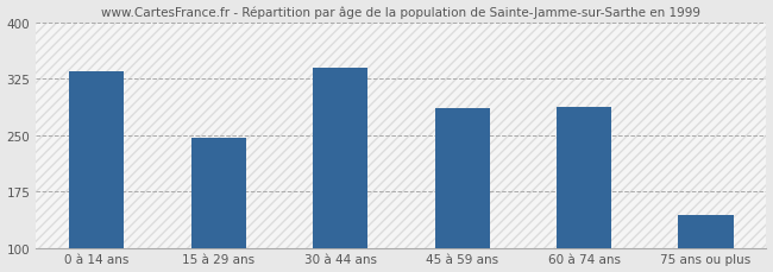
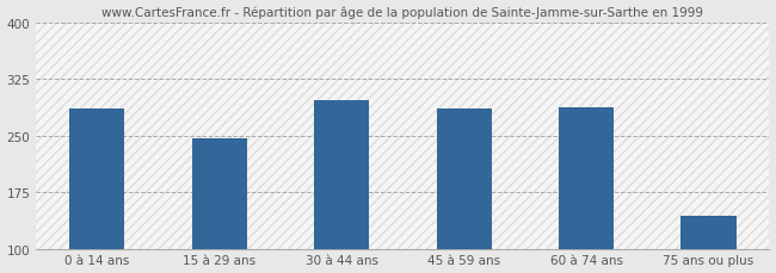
0 à 14 ans: 335 -> 286
30 à 44 ans: 340 -> 296
